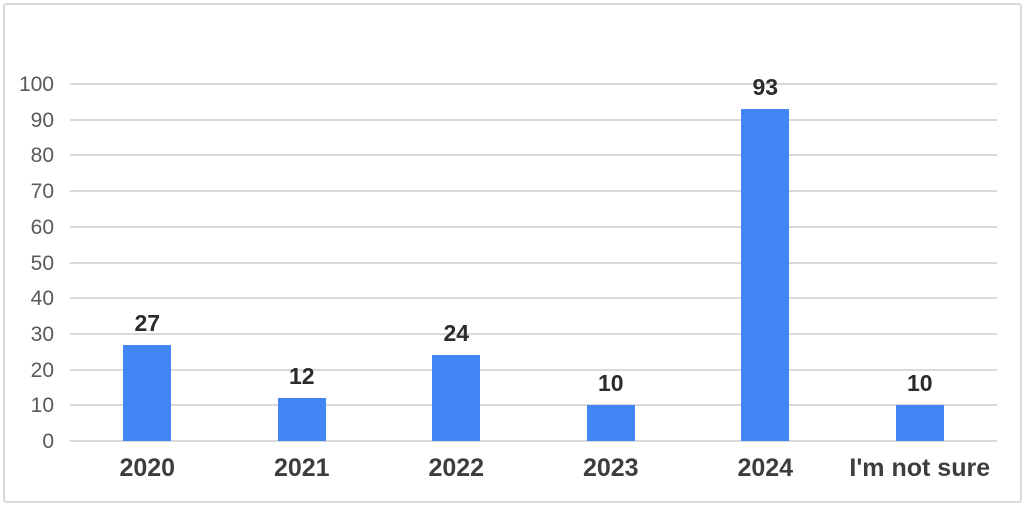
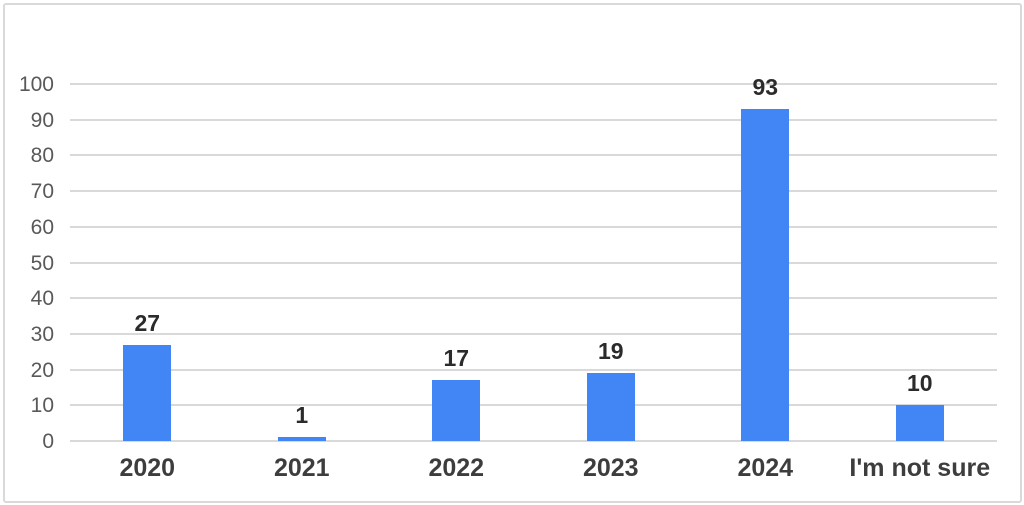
2021: 12 -> 1
2022: 24 -> 17
2023: 10 -> 19
